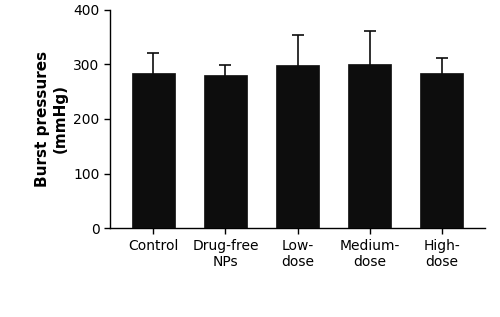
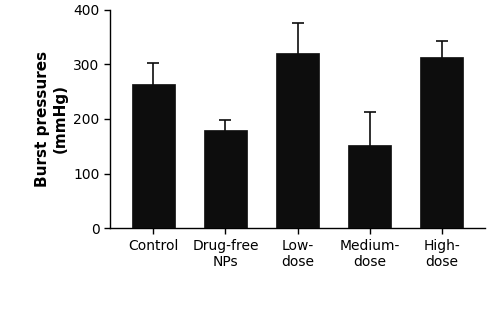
Control: 283 -> 264
Drug-free NPs: 281 -> 180
Low- dose: 298 -> 320
Medium- dose: 301 -> 152
High- dose: 283 -> 314
